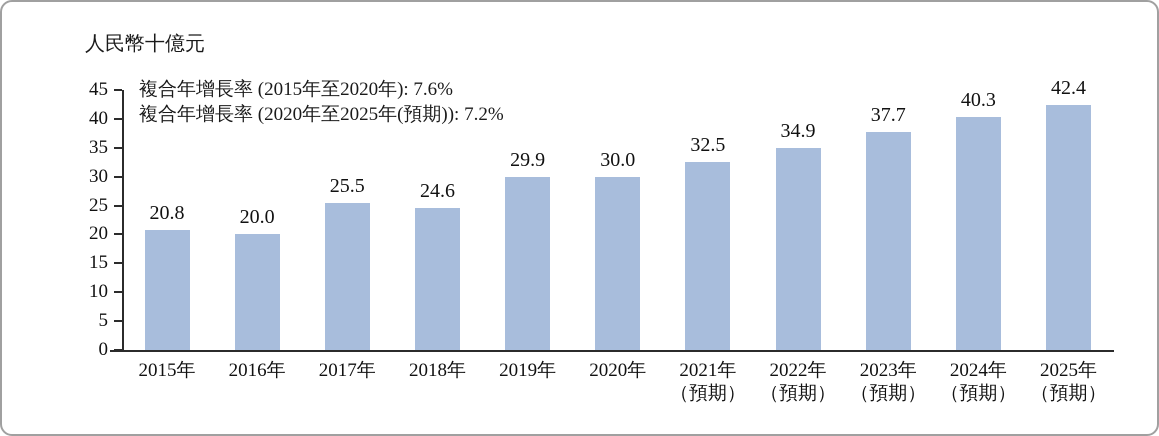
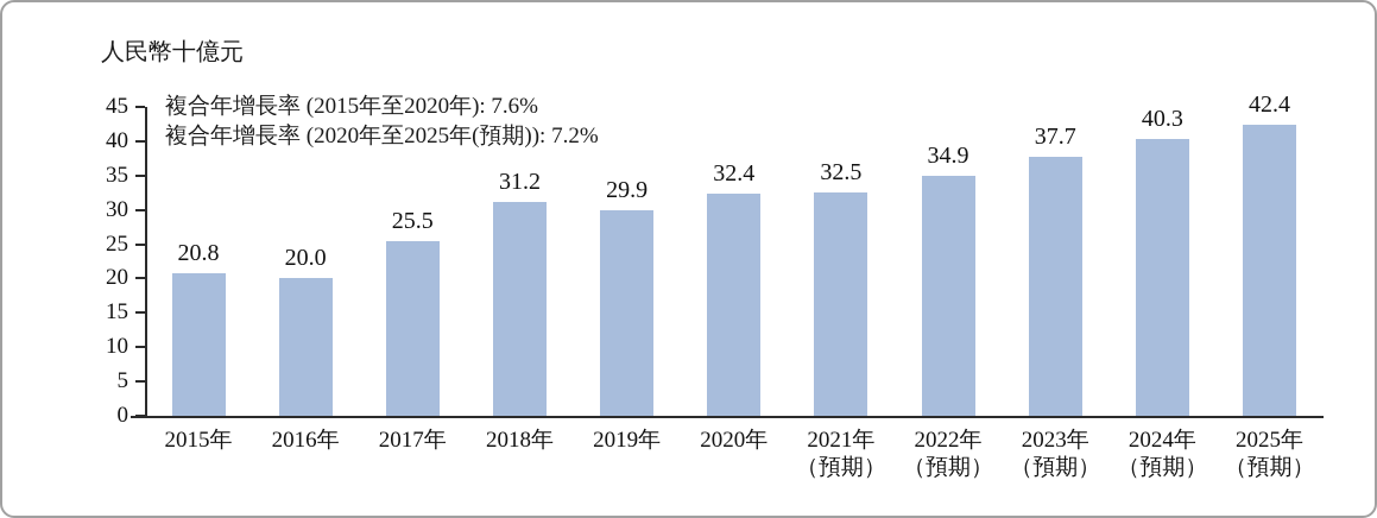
2018年: 24.6 -> 31.2
2020年: 30.0 -> 32.4
